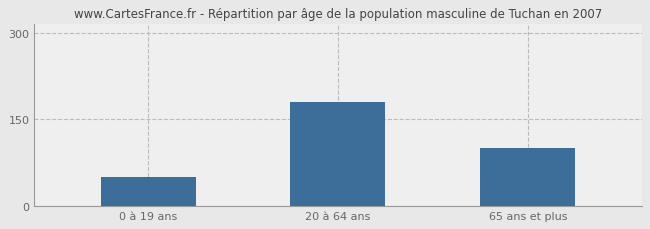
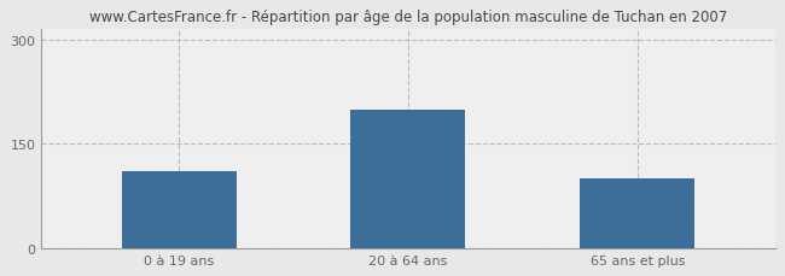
0 à 19 ans: 50 -> 110
20 à 64 ans: 180 -> 200
